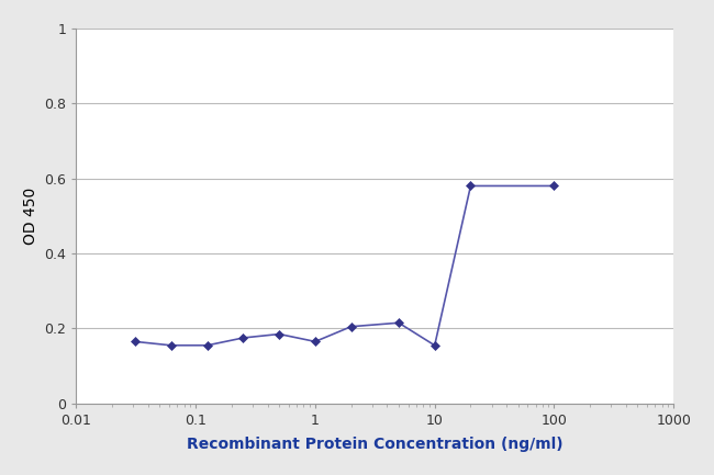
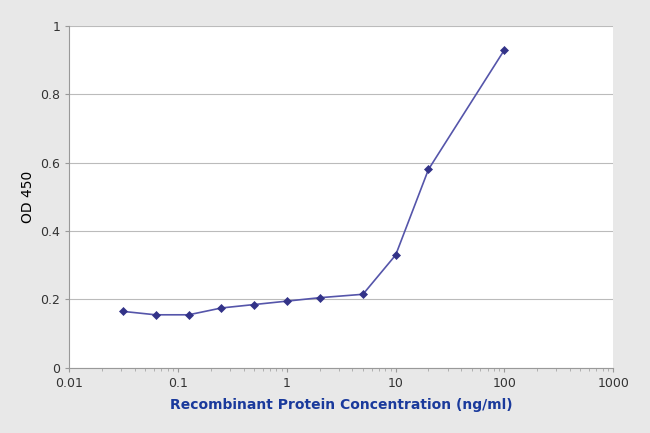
1: 0.165 -> 0.195
10: 0.155 -> 0.330
100: 0.580 -> 0.930
